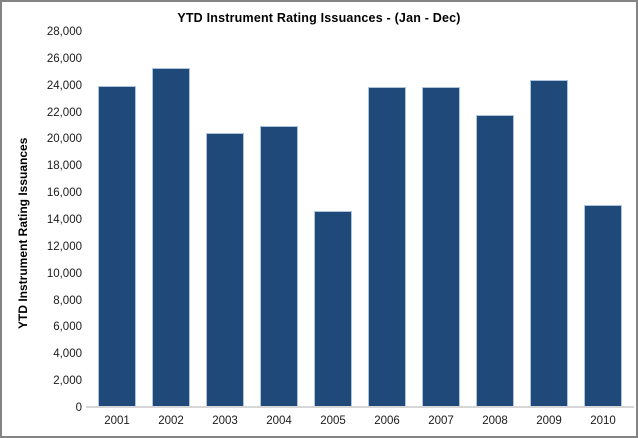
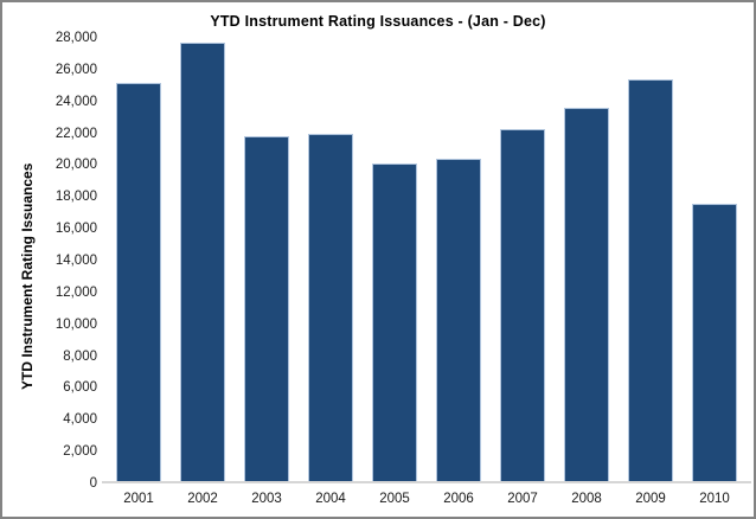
2001: 24000 -> 25200
2002: 25300 -> 27700
2003: 20500 -> 21800
2004: 21000 -> 22000
2005: 14700 -> 20100
2006: 23900 -> 20400
2007: 23900 -> 22300
2008: 21800 -> 23600
2009: 24400 -> 25400
2010: 15100 -> 17600
